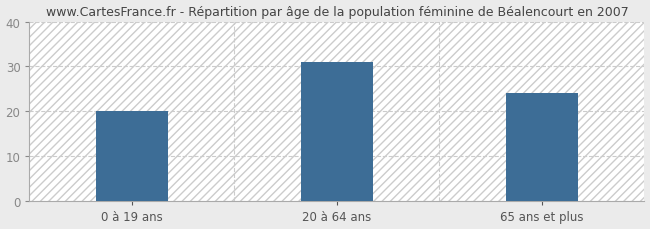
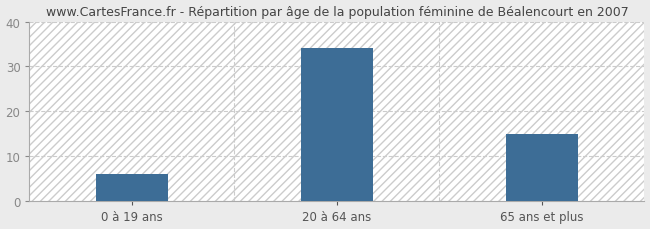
0 à 19 ans: 20 -> 6
20 à 64 ans: 31 -> 34
65 ans et plus: 24 -> 15
